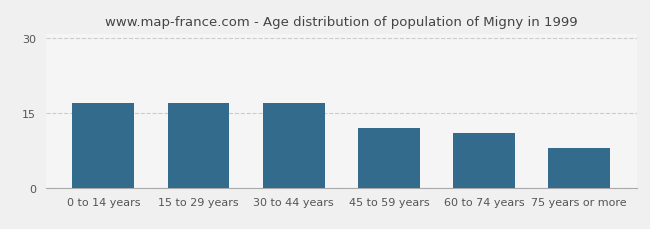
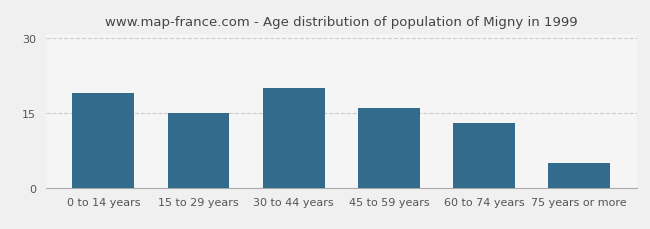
0 to 14 years: 17 -> 19
15 to 29 years: 17 -> 15
30 to 44 years: 17 -> 20
45 to 59 years: 12 -> 16
60 to 74 years: 11 -> 13
75 years or more: 8 -> 5
